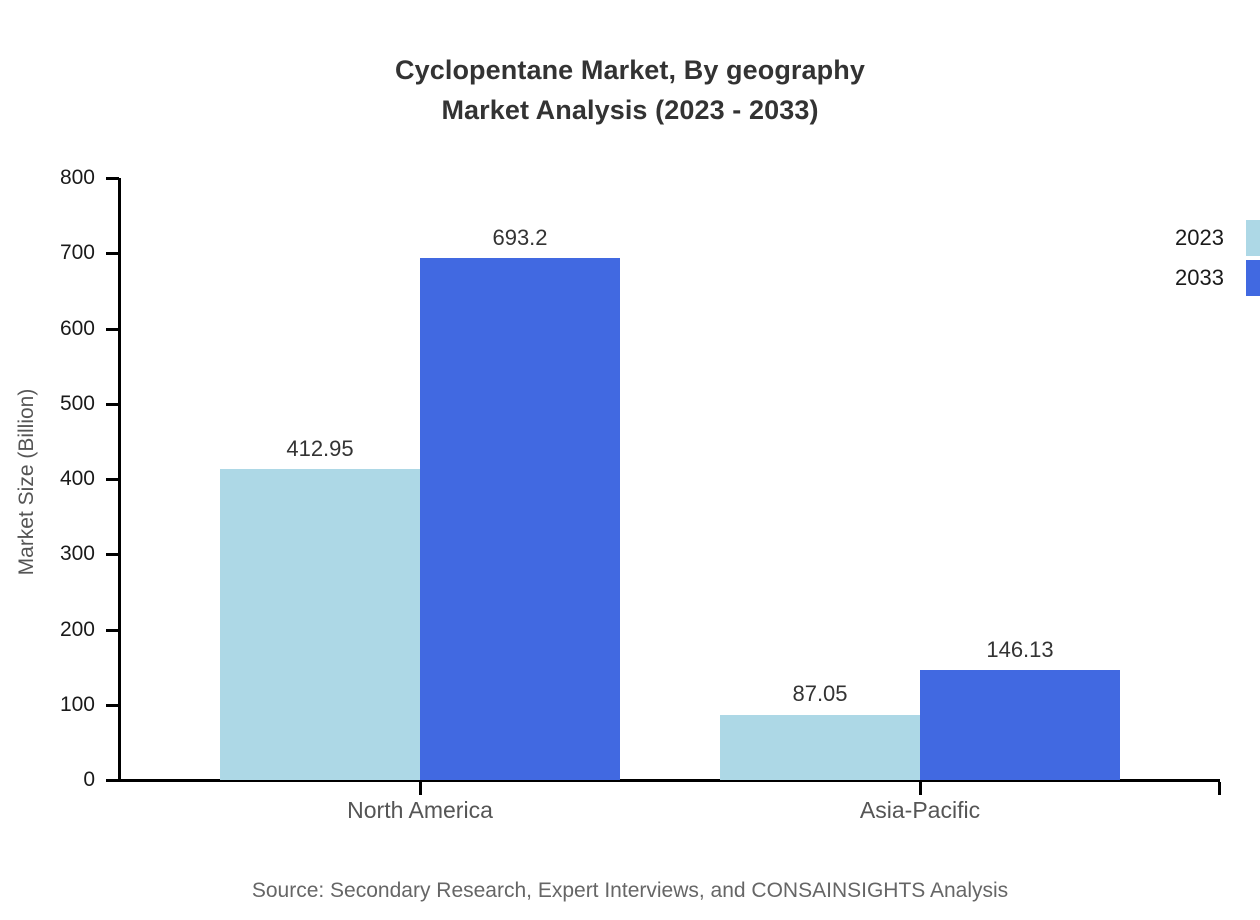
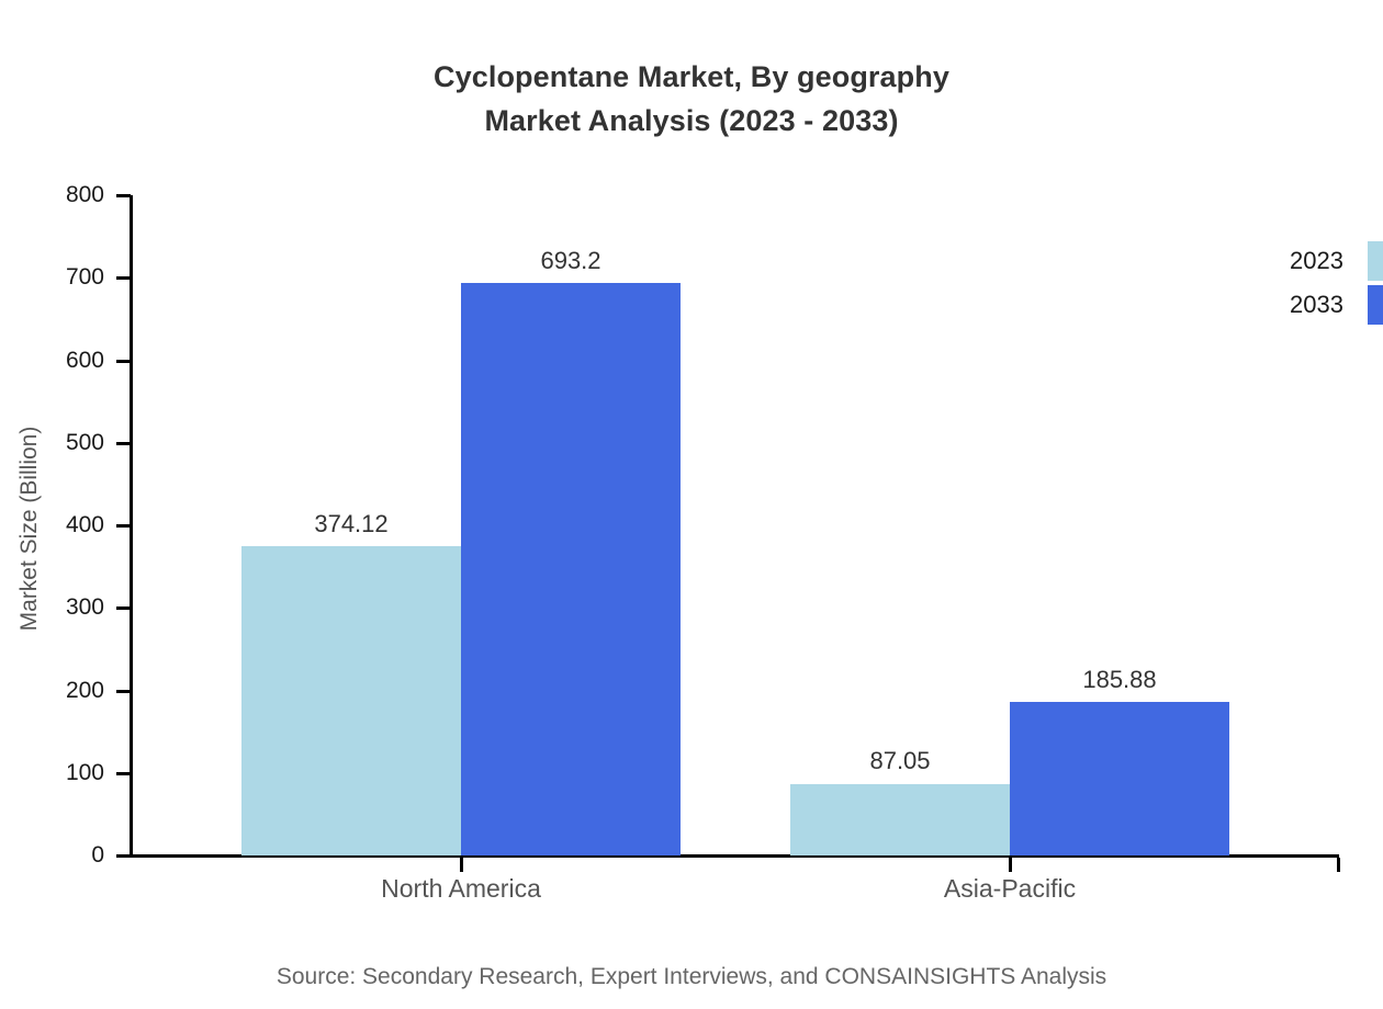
2023/North America: 412.95 -> 374.12
2033/Asia-Pacific: 146.13 -> 185.88
